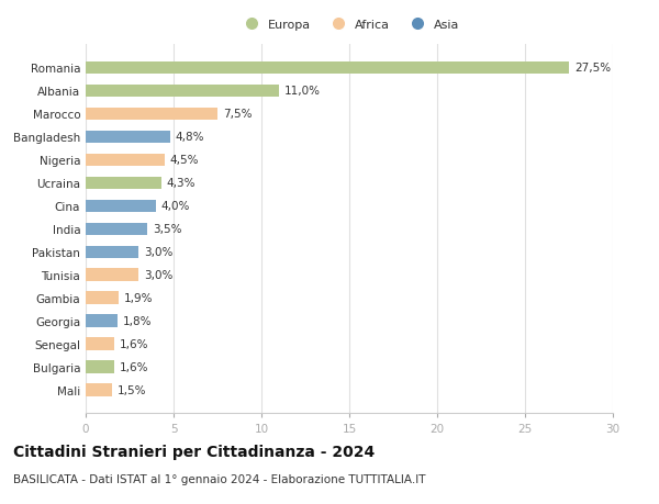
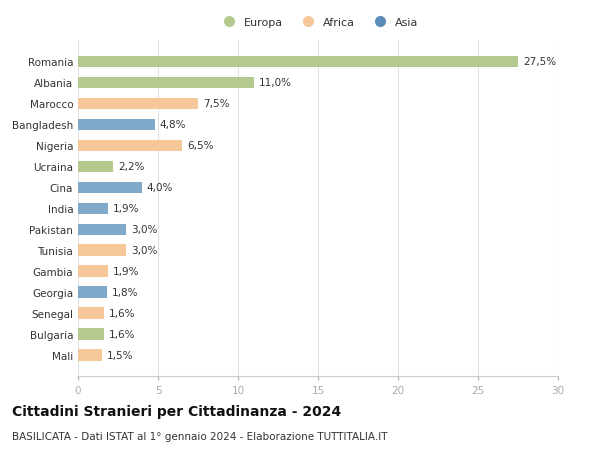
Nigeria: 4,5% -> 6,5%
Ucraina: 4,3% -> 2,2%
India: 3,5% -> 1,9%
